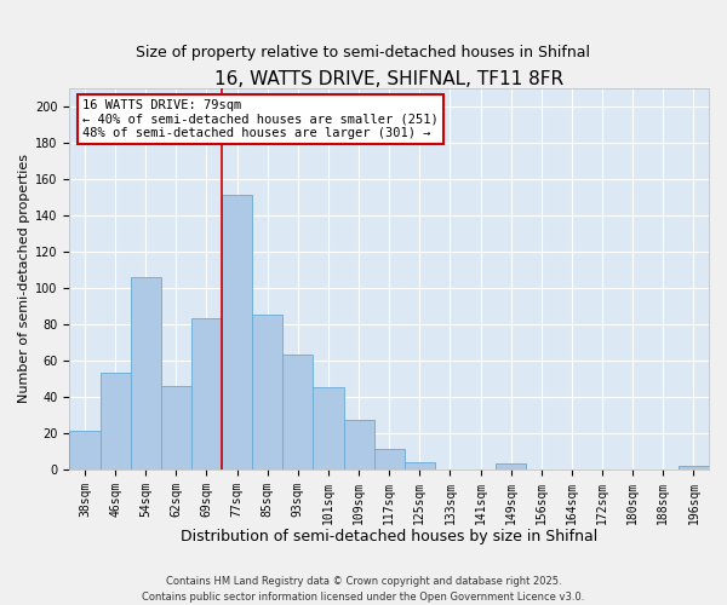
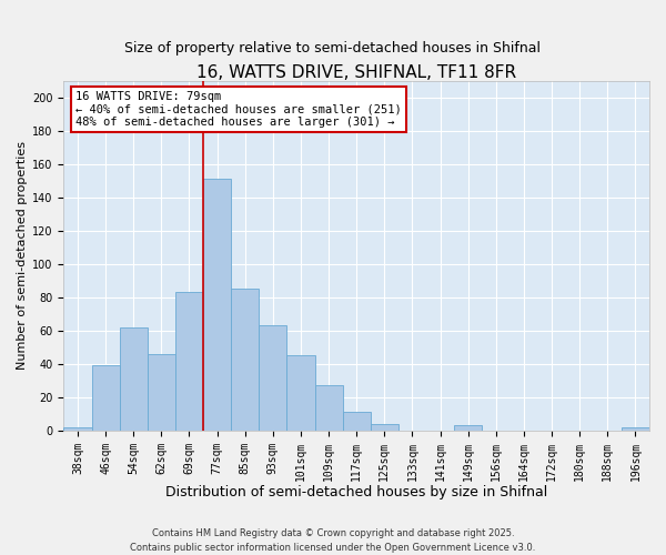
38sqm: 21 -> 2
46sqm: 53 -> 39
54sqm: 106 -> 62
